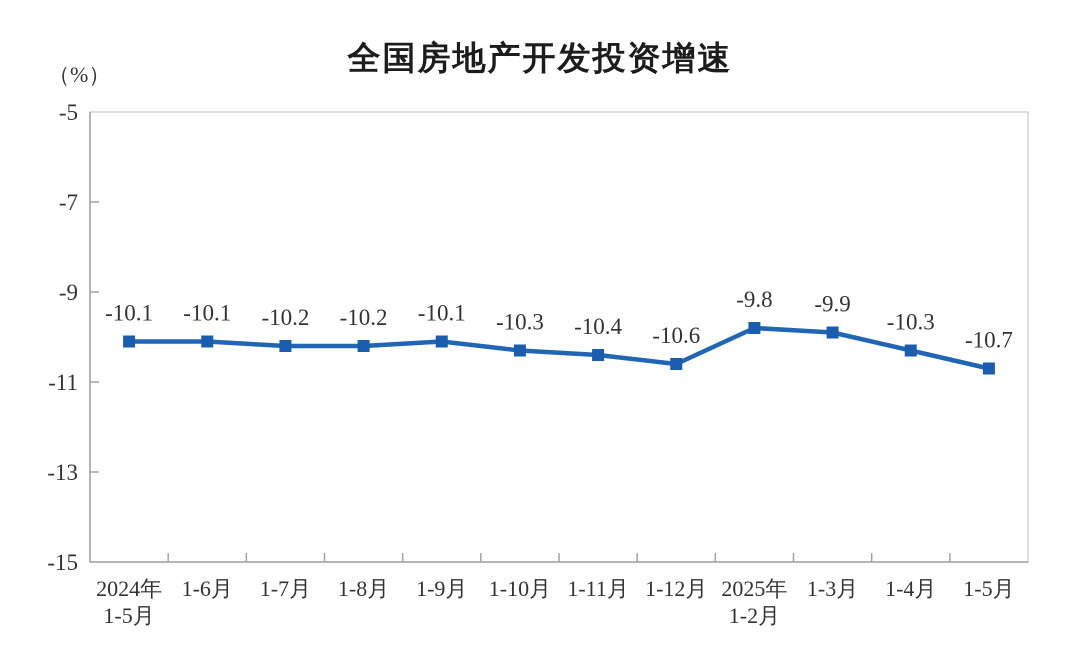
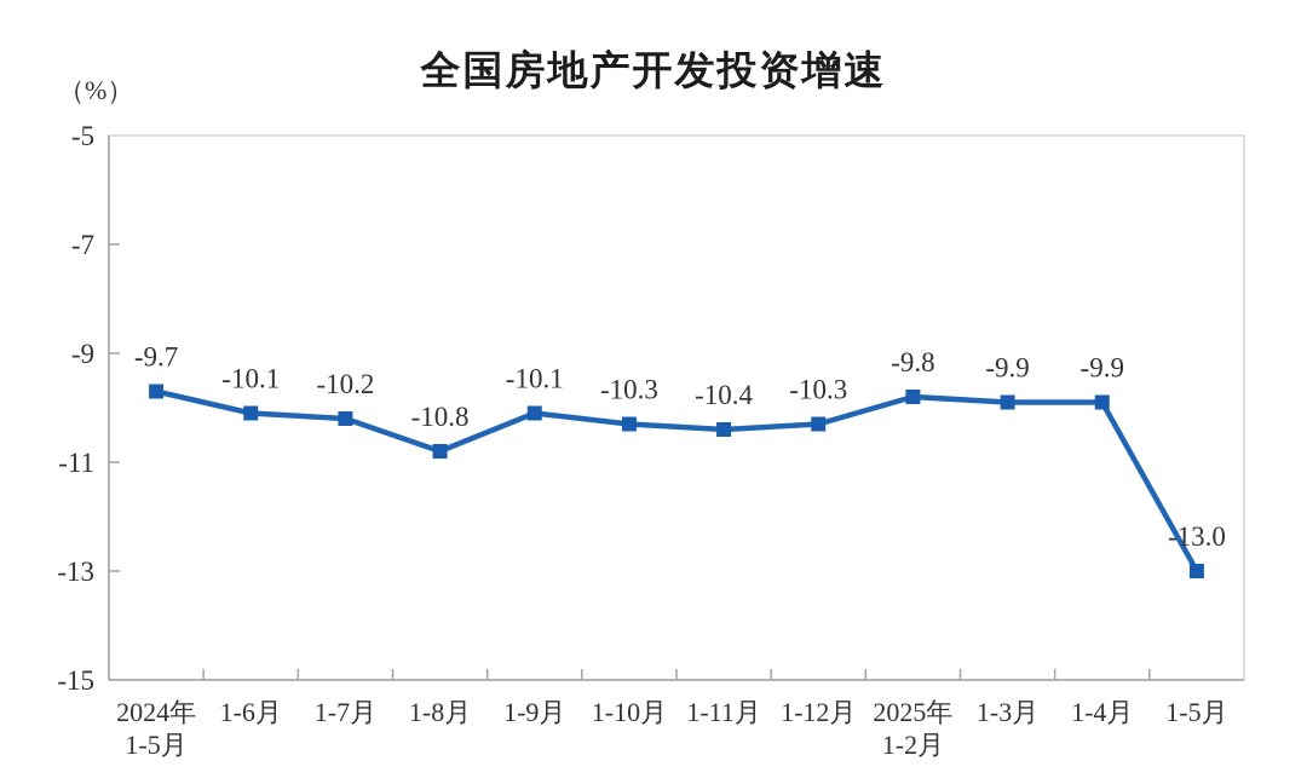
2024年 1-5月: -10.1 -> -9.7
1-8月: -10.2 -> -10.8
1-12月: -10.6 -> -10.3
1-4月: -10.3 -> -9.9
1-5月: -10.7 -> -13.0
